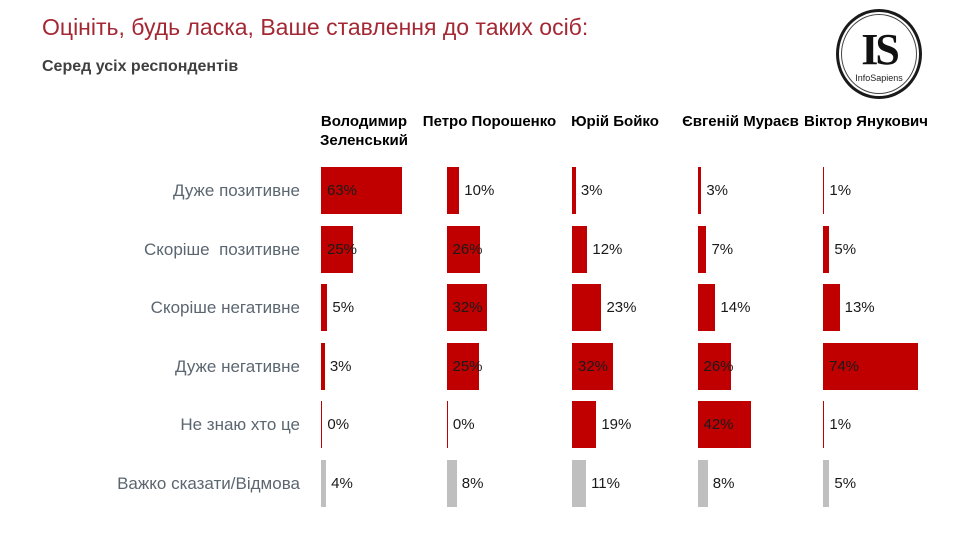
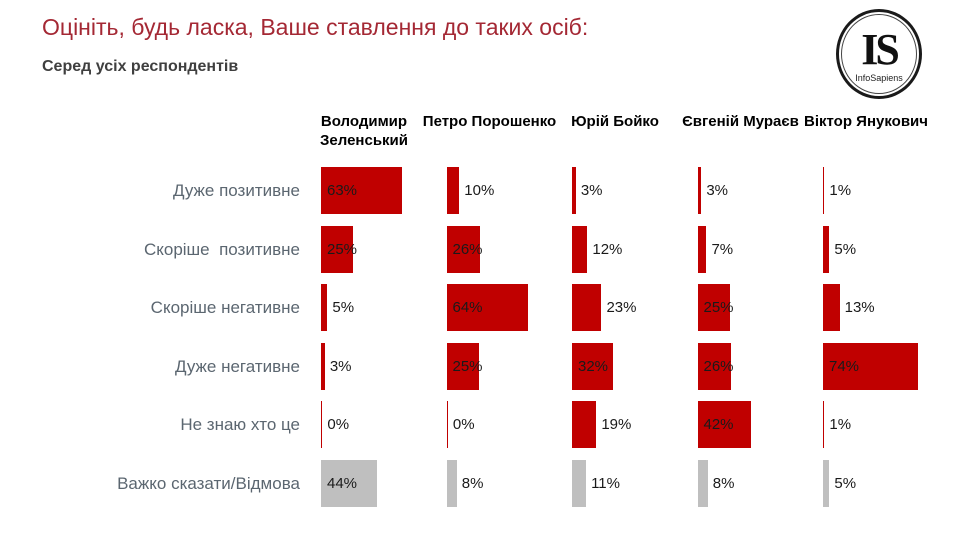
Петро Порошенко/Скоріше негативне: 32% -> 64%
Євгеній Мураєв/Скоріше негативне: 14% -> 25%
Володимир Зеленський/Важко сказати/Відмова: 4% -> 44%
